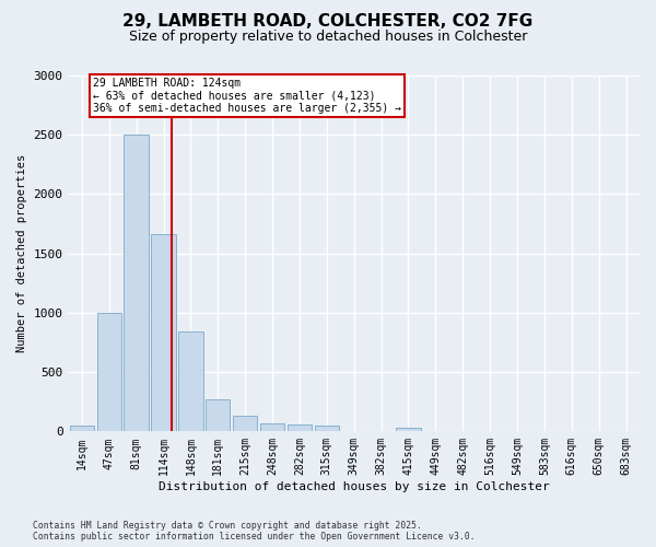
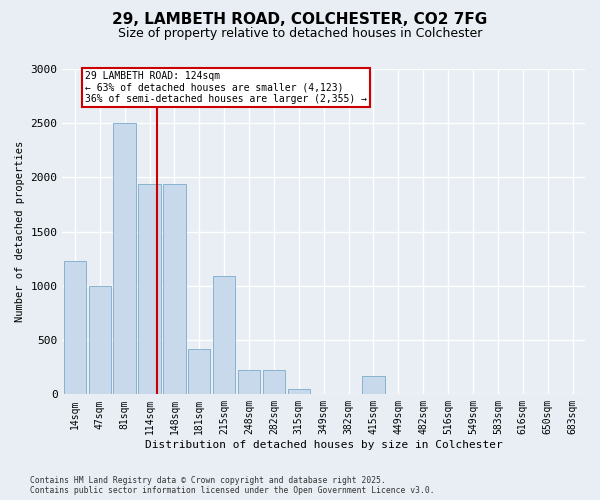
14sqm: 50 -> 1230
114sqm: 1660 -> 1940
148sqm: 840 -> 1940
181sqm: 270 -> 420
215sqm: 130 -> 1090
248sqm: 60 -> 220
282sqm: 60 -> 220
415sqm: 30 -> 170
